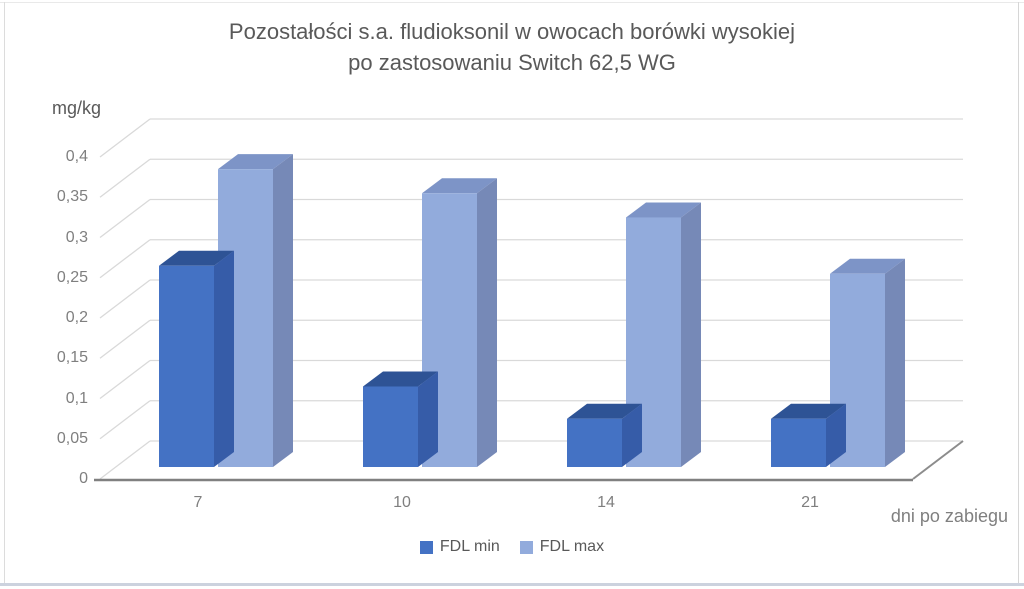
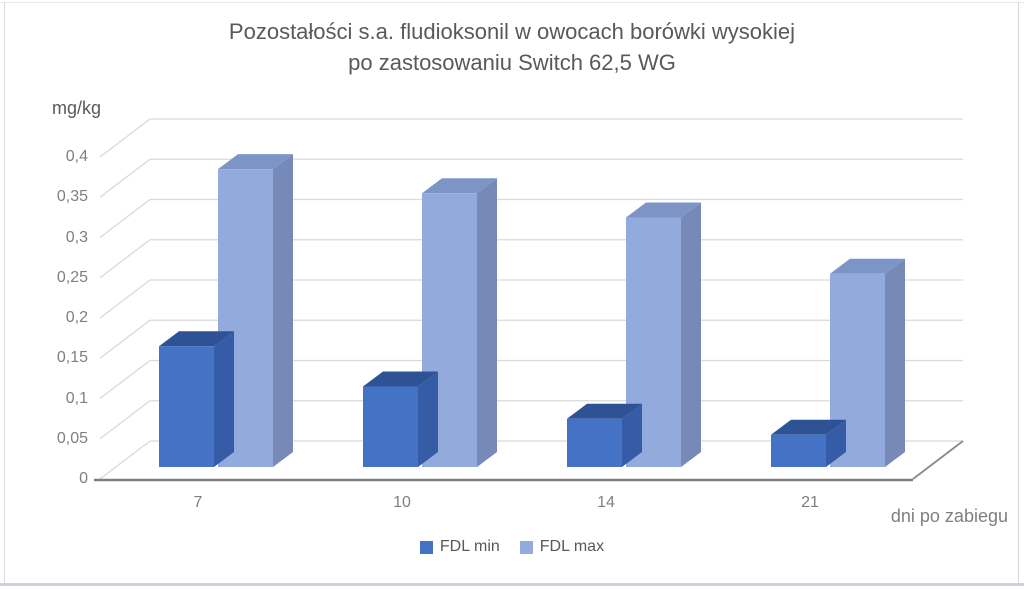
FDL min/7: 0,25 -> 0,15
FDL min/21: 0,06 -> 0,04
